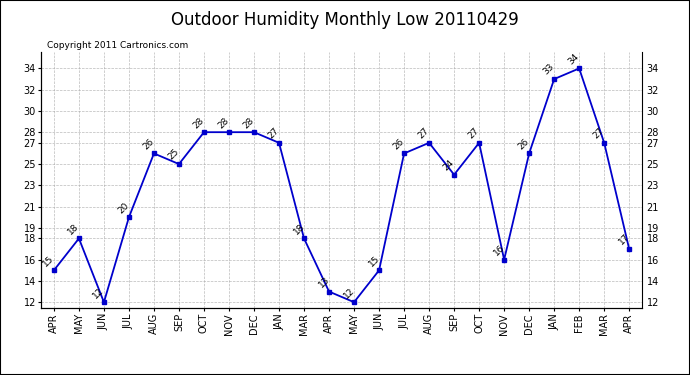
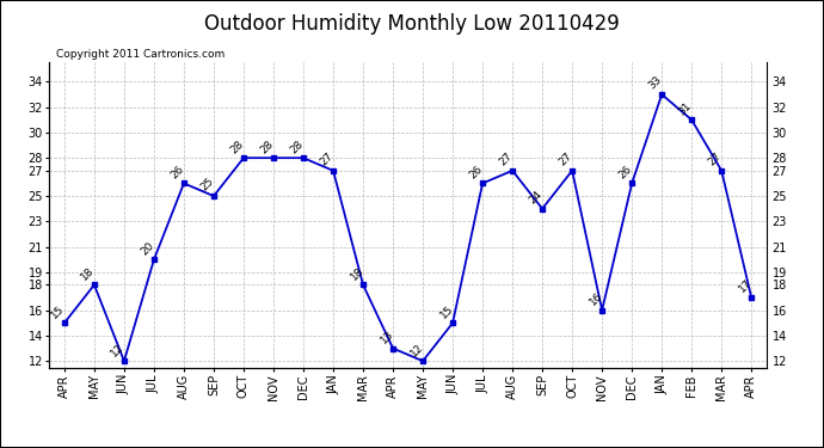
FEB: 34 -> 31
